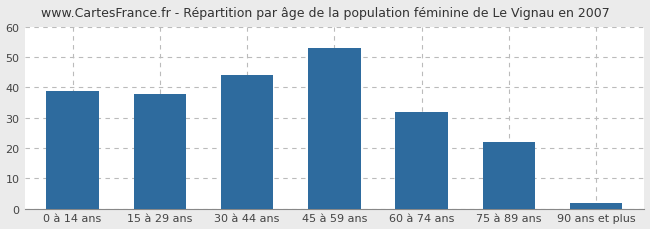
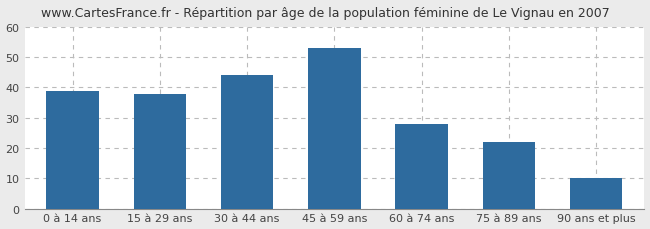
60 à 74 ans: 32 -> 28
90 ans et plus: 2 -> 10
